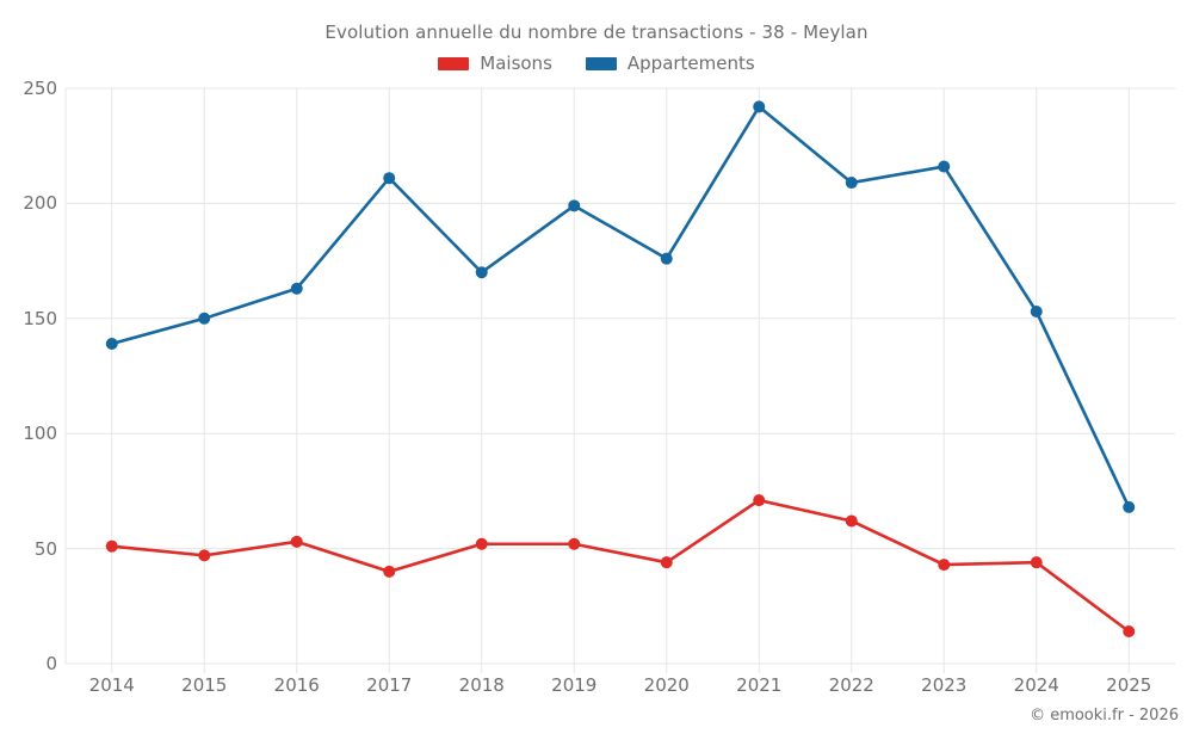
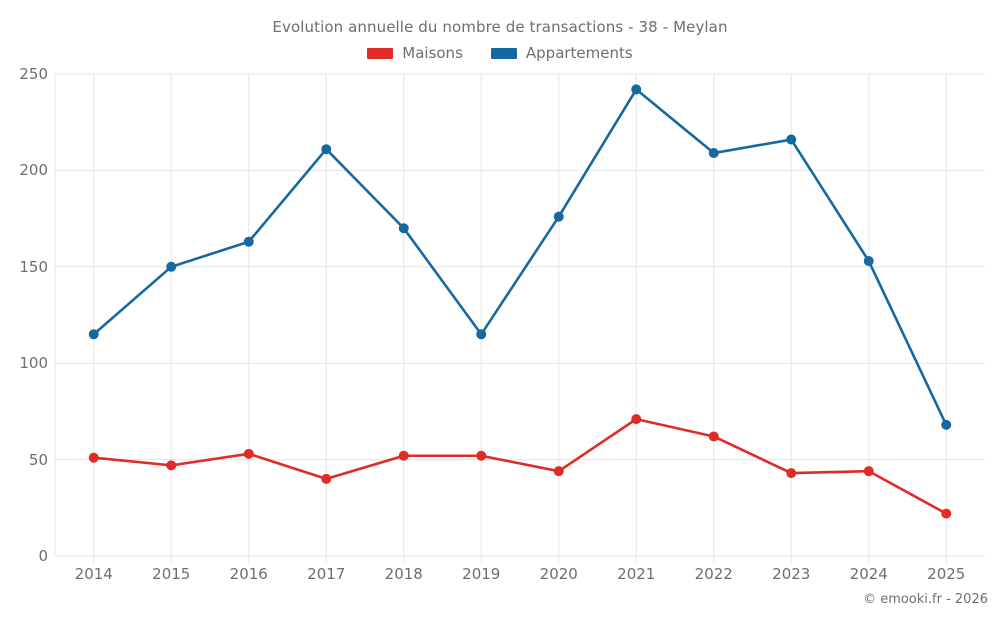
Appartements/2014: 139 -> 115
Appartements/2019: 199 -> 115
Maisons/2025: 14 -> 22
